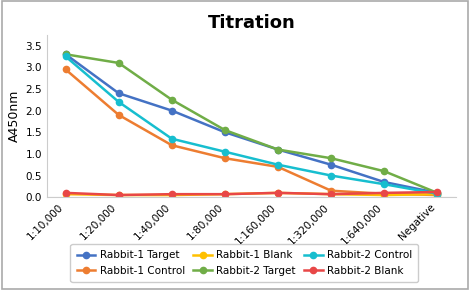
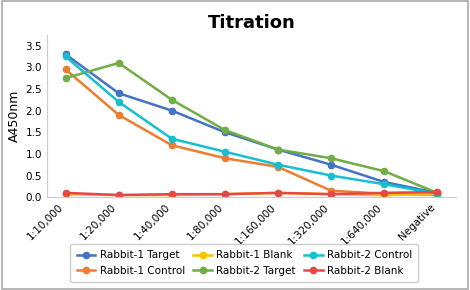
Rabbit-2 Target/1:10,000: 3.30 -> 2.75
